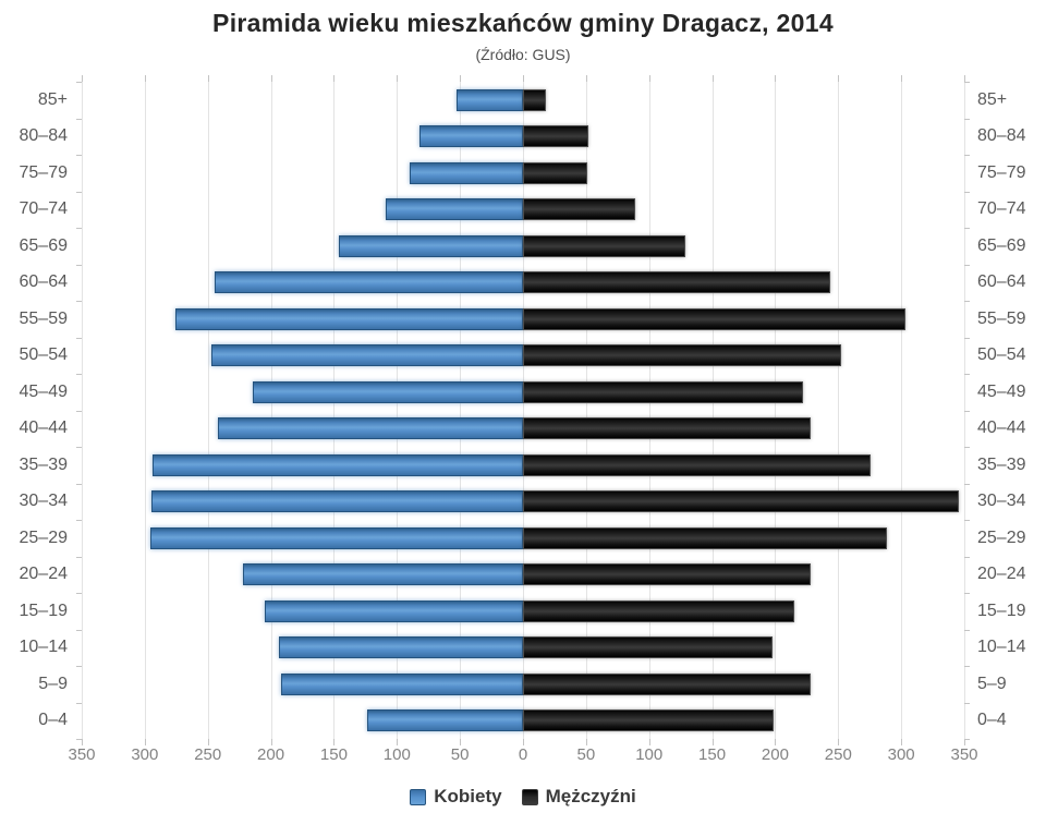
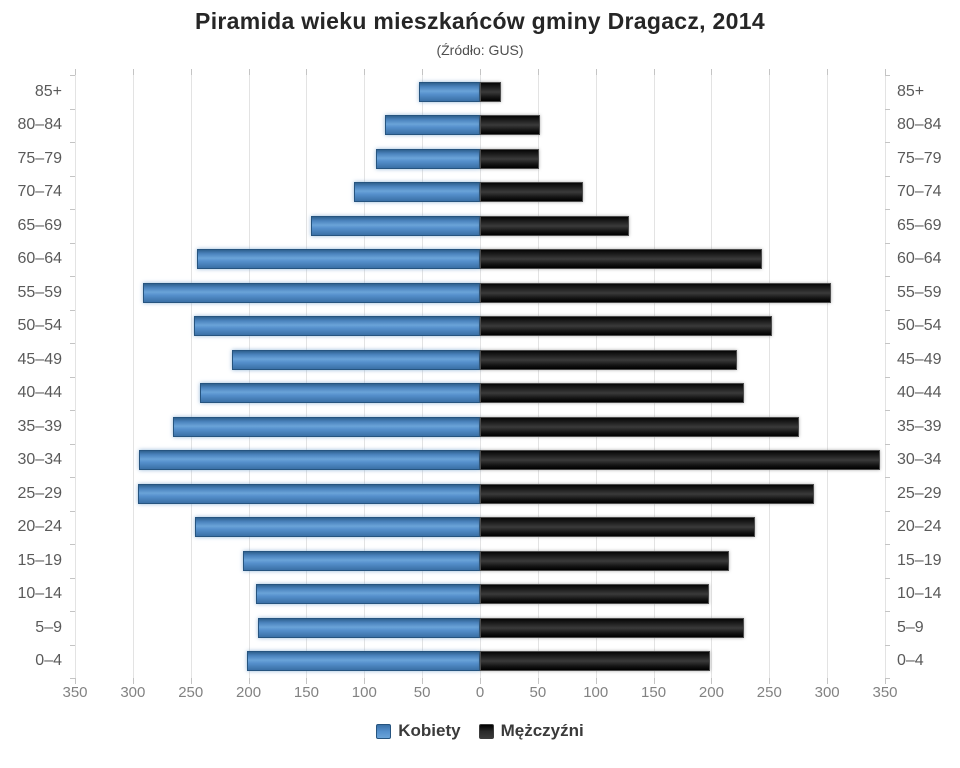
Kobiety/55–59: 276 -> 291
Kobiety/35–39: 294 -> 265
Kobiety/20–24: 222 -> 246
Mężczyźni/20–24: 228 -> 238
Kobiety/0–4: 124 -> 201
